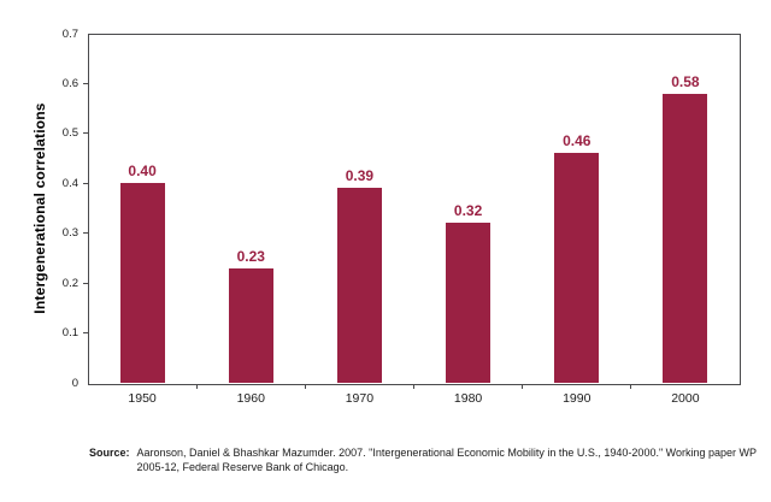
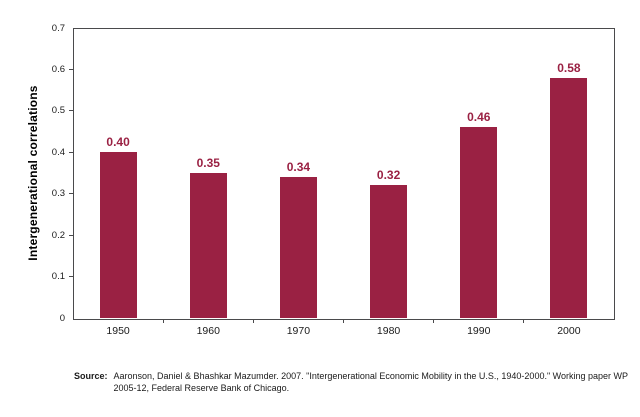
1960: 0.23 -> 0.35
1970: 0.39 -> 0.34
